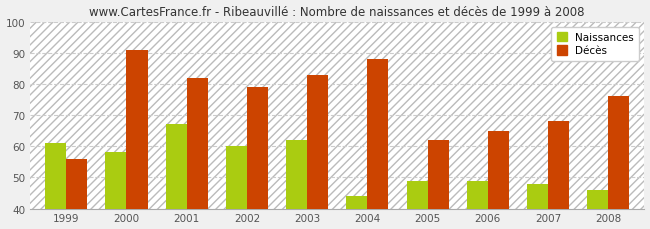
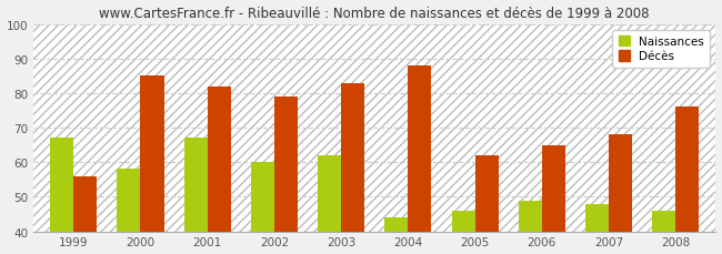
Naissances/1999: 61 -> 67
Décès/2000: 91 -> 85
Naissances/2005: 49 -> 46
